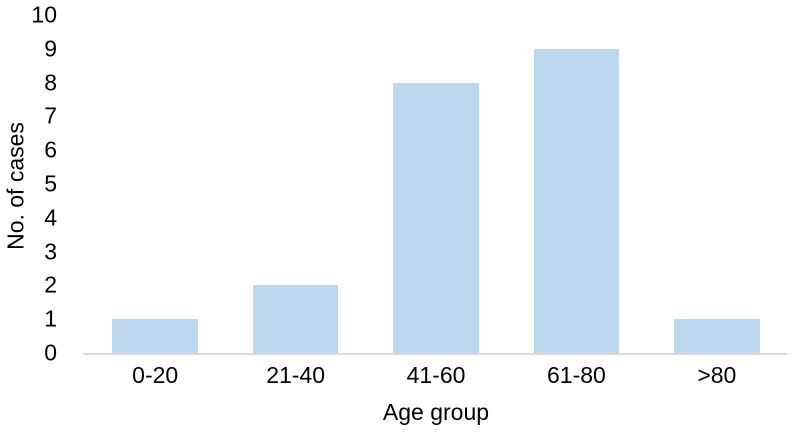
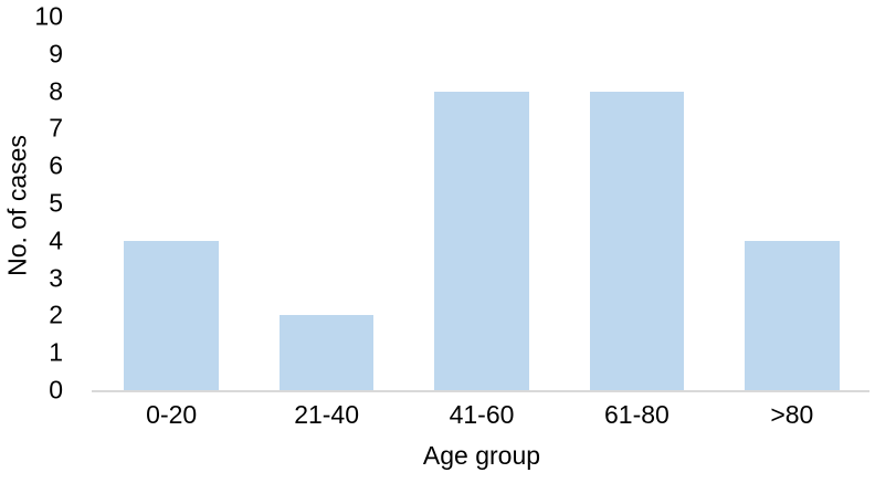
0-20: 1 -> 4
61-80: 9 -> 8
>80: 1 -> 4
